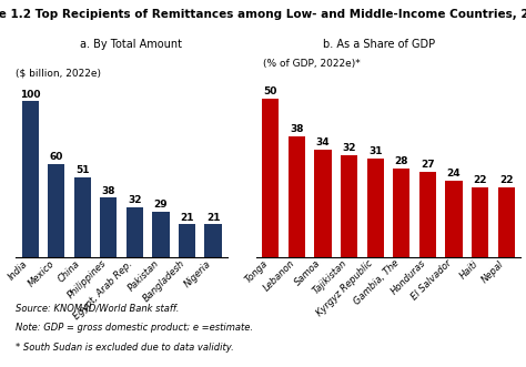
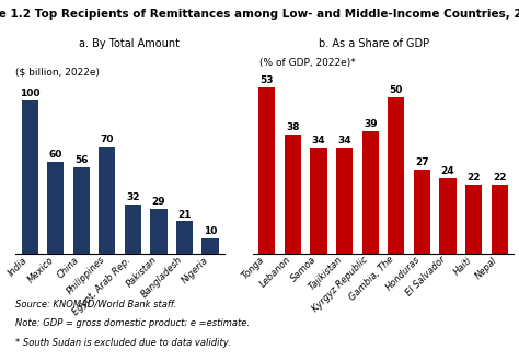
China: 51 -> 56
Philippines: 38 -> 70
Nigeria: 21 -> 10
Tonga: 50 -> 53
Tajikistan: 32 -> 34
Kyrgyz Republic: 31 -> 39
Gambia, The: 28 -> 50
